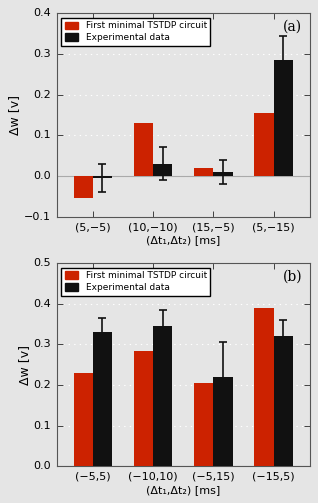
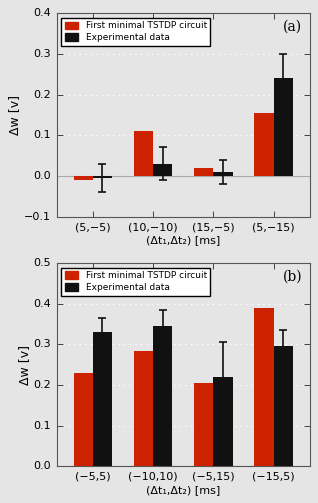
First minimal TSTDP circuit/(5,−5): -0.055 -> -0.010
First minimal TSTDP circuit/(10,−10): 0.130 -> 0.110
Experimental data/(5,−15): 0.285 -> 0.240
Experimental data/(−15,5): 0.320 -> 0.295
